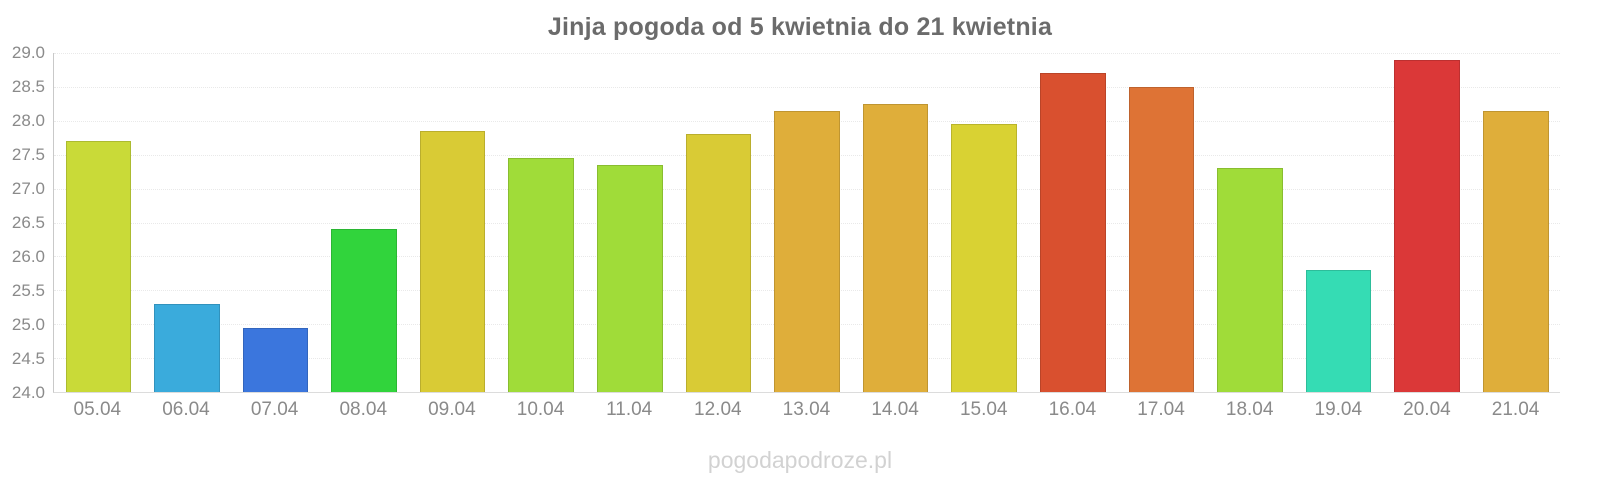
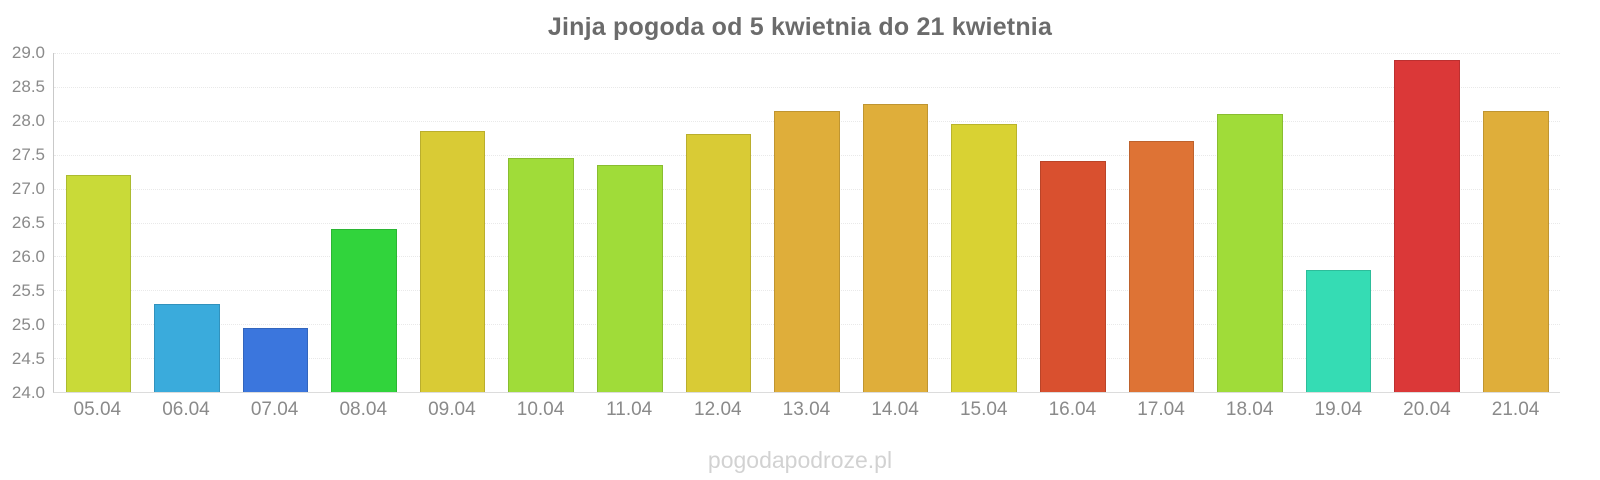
05.04: 27.7 -> 27.2
16.04: 28.7 -> 27.4
17.04: 28.5 -> 27.7
18.04: 27.3 -> 28.1
